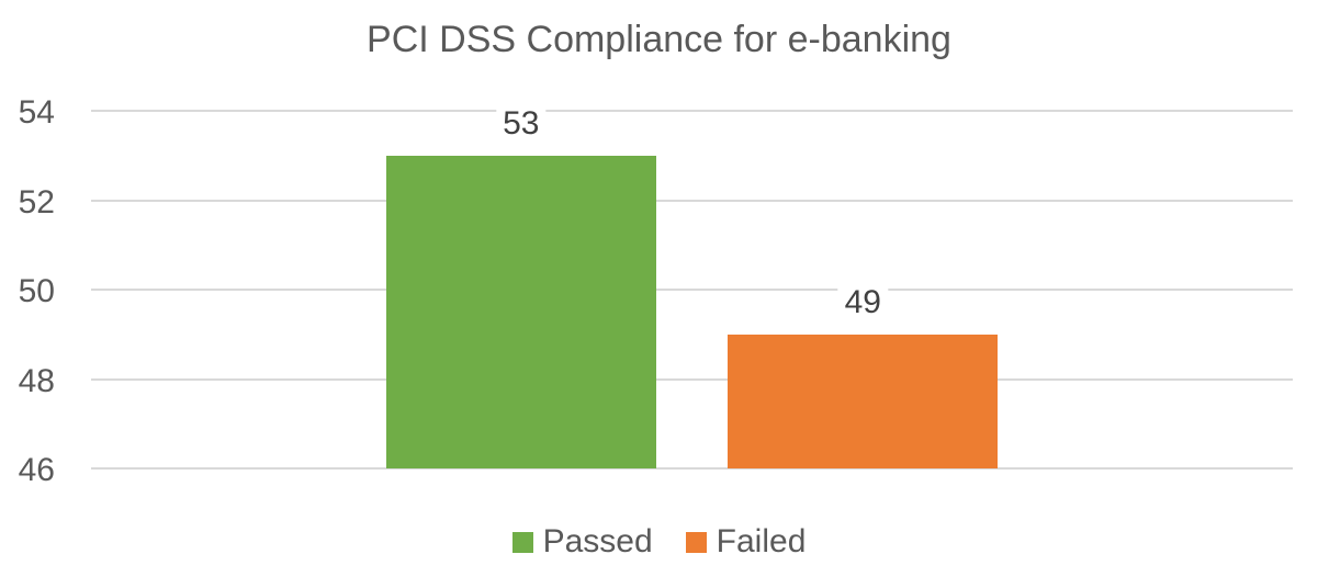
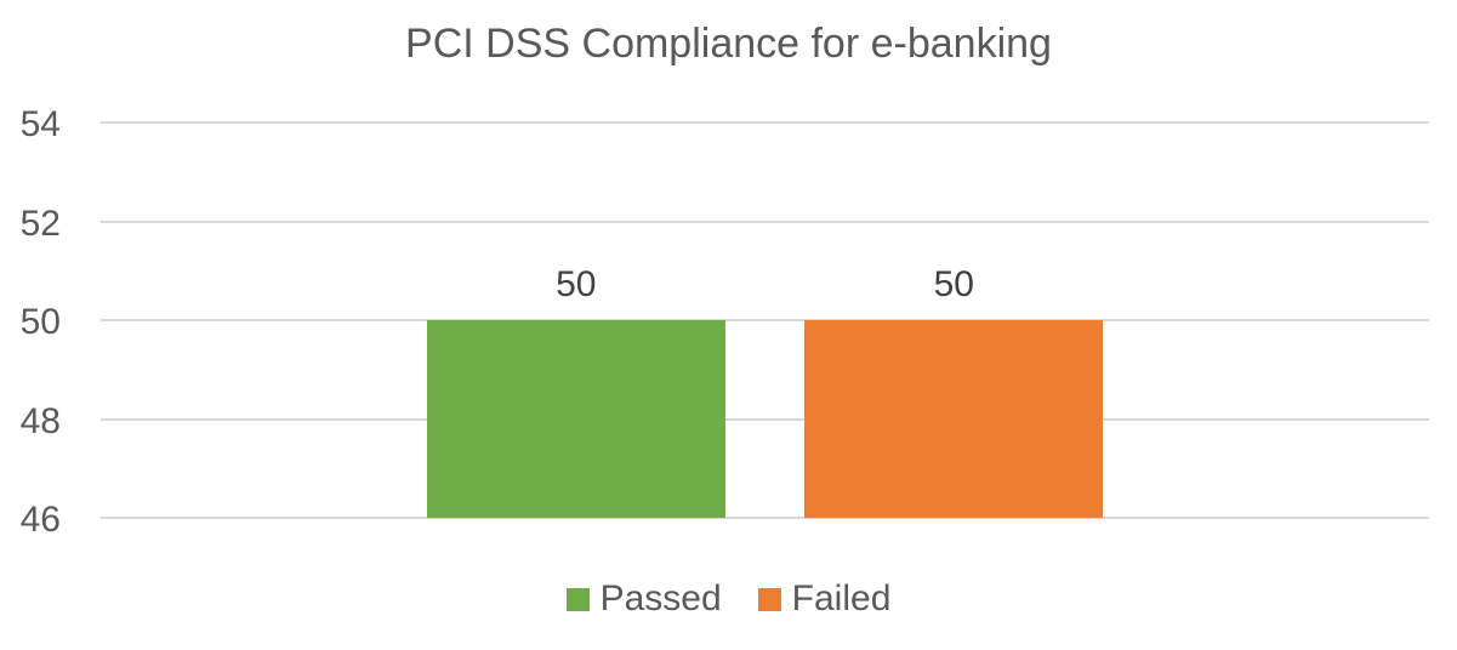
Passed: 53 -> 50
Failed: 49 -> 50
